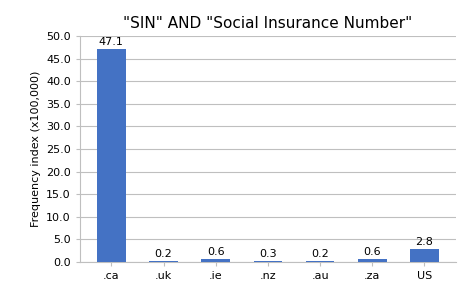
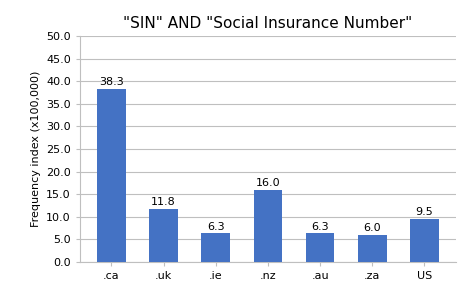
.ca: 47.1 -> 38.3
.uk: 0.2 -> 11.8
.ie: 0.6 -> 6.3
.nz: 0.3 -> 16.0
.au: 0.2 -> 6.3
.za: 0.6 -> 6.0
US: 2.8 -> 9.5
